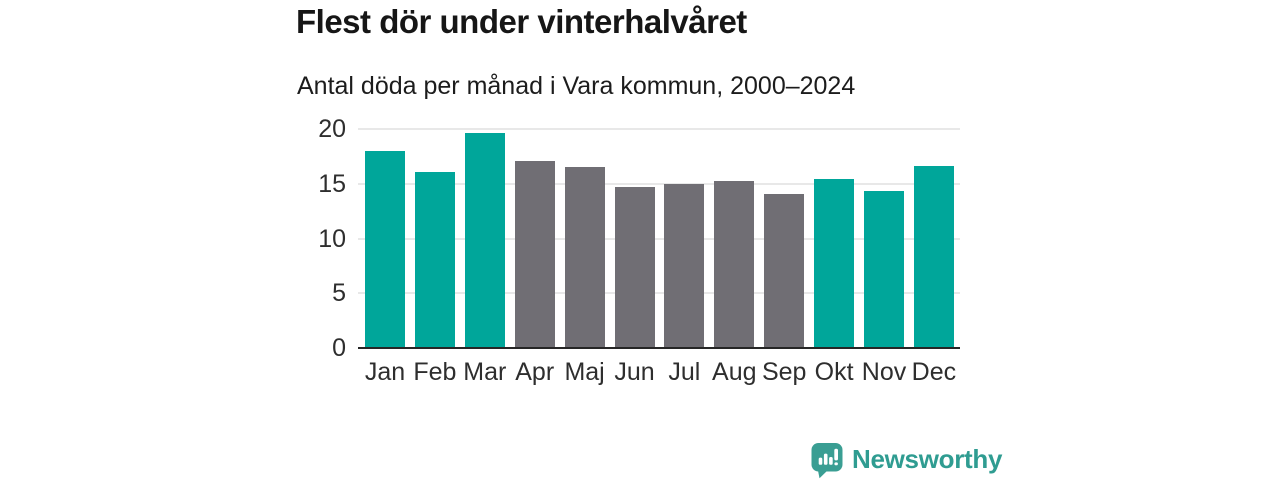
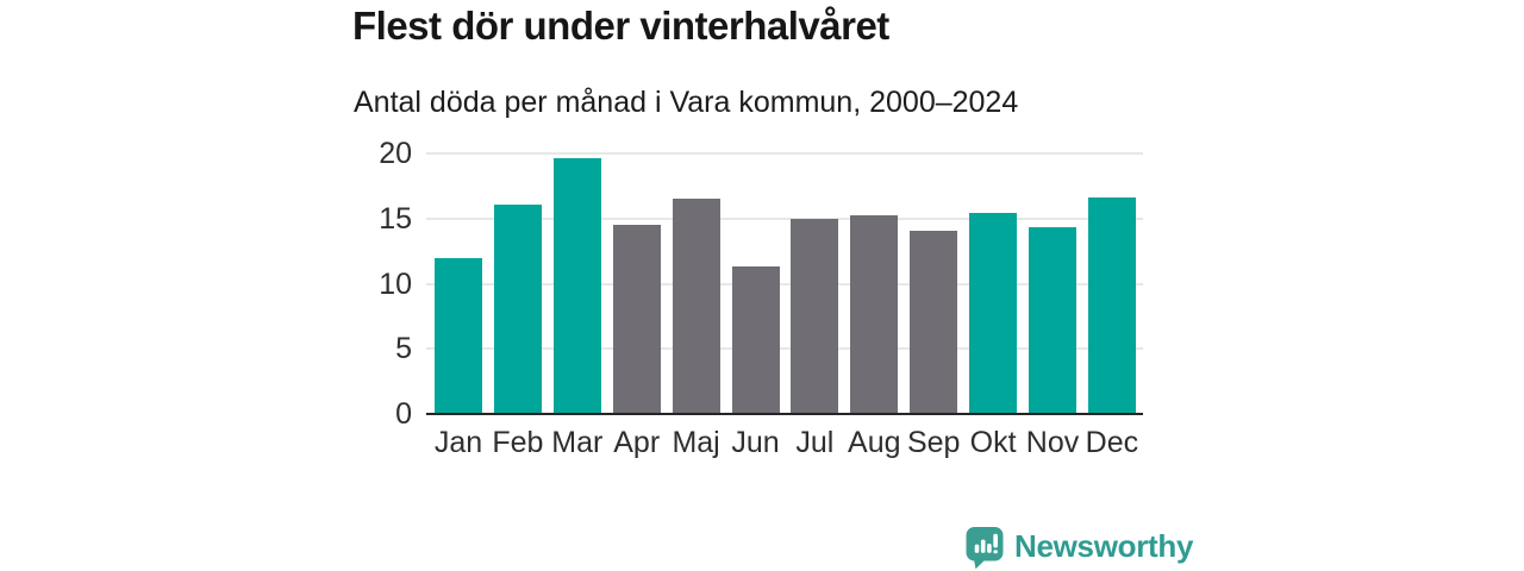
Jan: 18.0 -> 12.0
Apr: 17.1 -> 14.5
Jun: 14.7 -> 11.3
